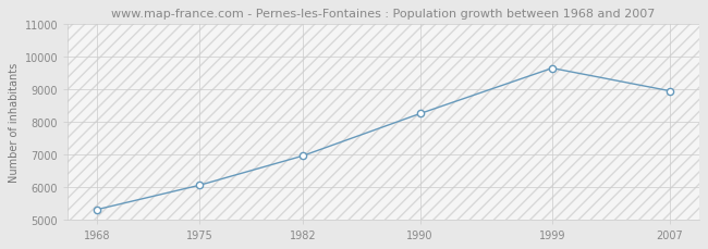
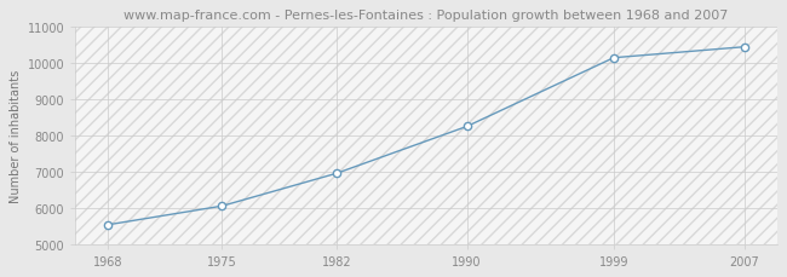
1968: 5300 -> 5530
1999: 9650 -> 10150
2007: 8950 -> 10450
